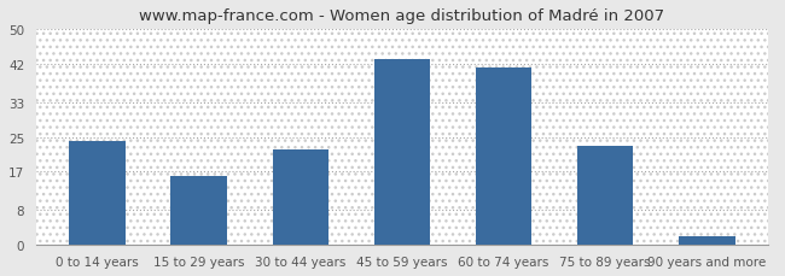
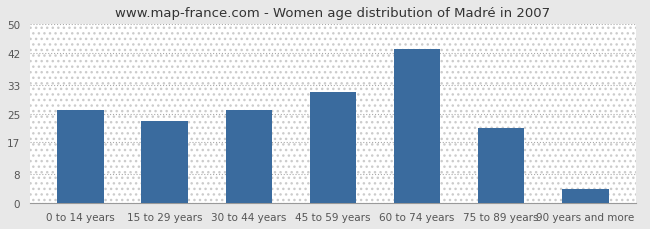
0 to 14 years: 24 -> 26
15 to 29 years: 16 -> 23
30 to 44 years: 22 -> 26
45 to 59 years: 43 -> 31
60 to 74 years: 41 -> 43
75 to 89 years: 23 -> 21
90 years and more: 2 -> 4
